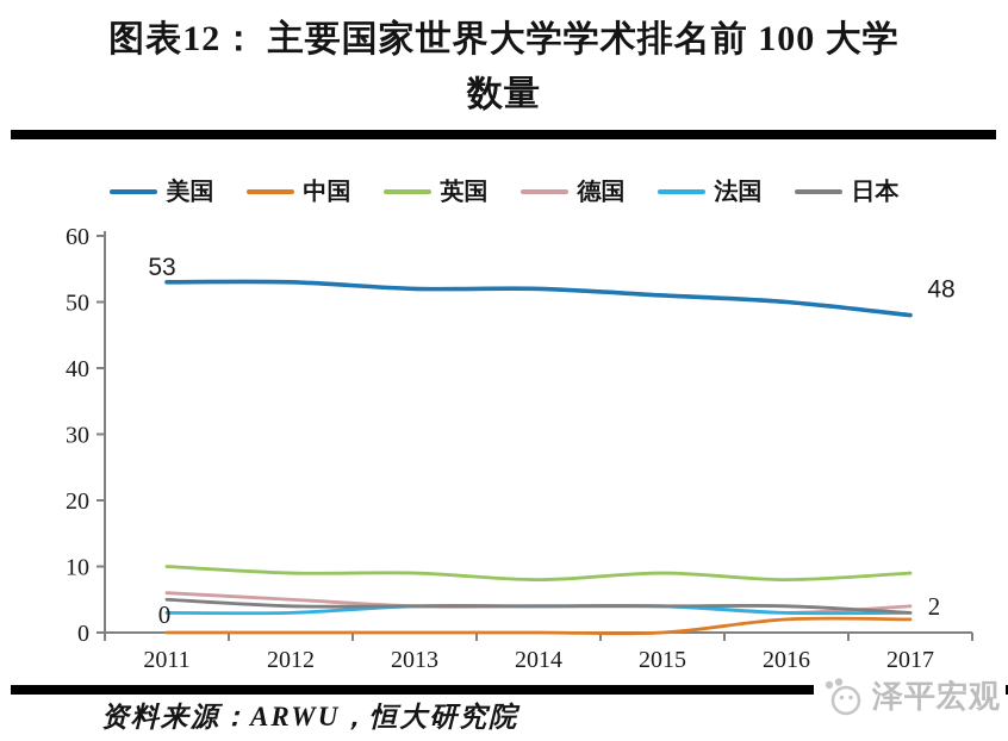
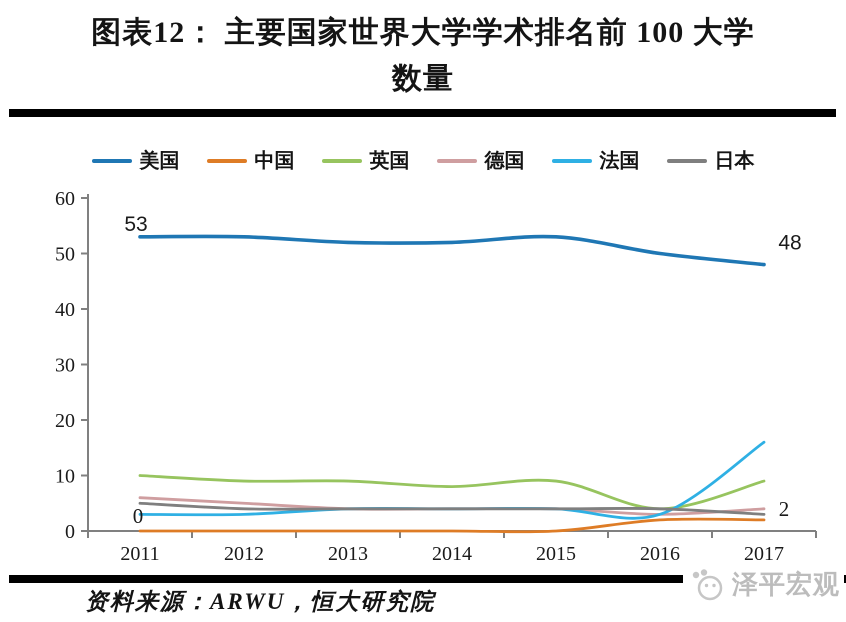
美国/2015: 51 -> 53
英国/2016: 8 -> 4
法国/2017: 3 -> 16
